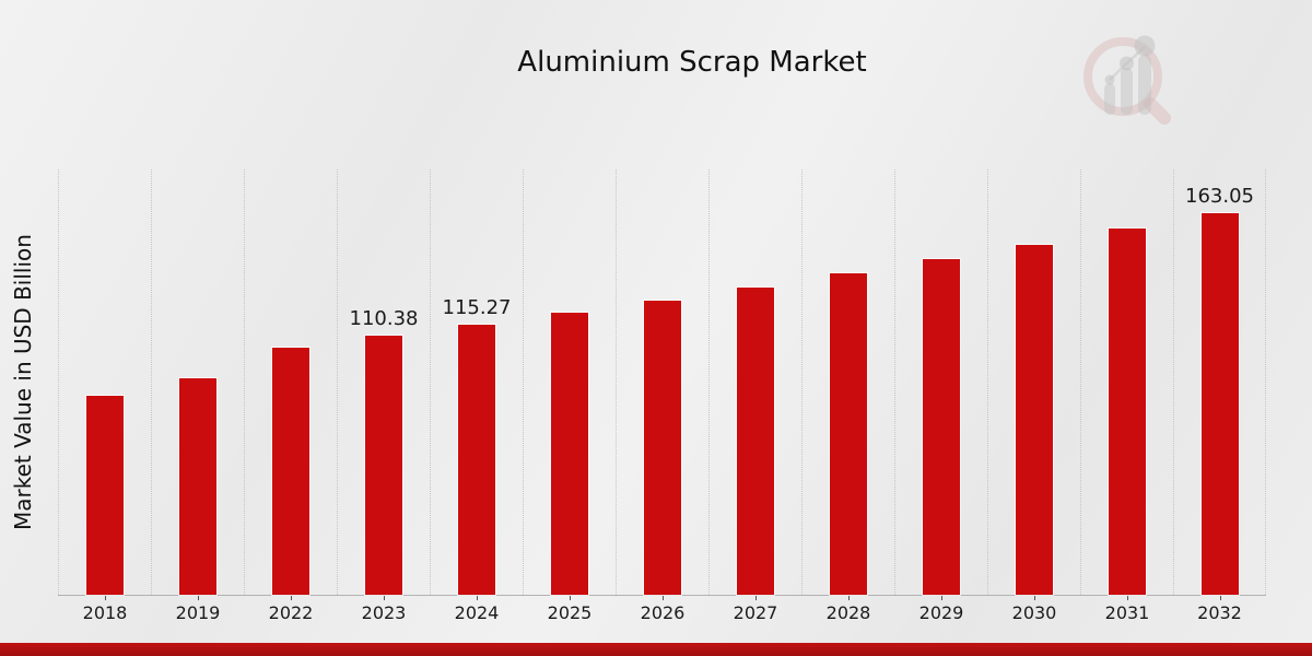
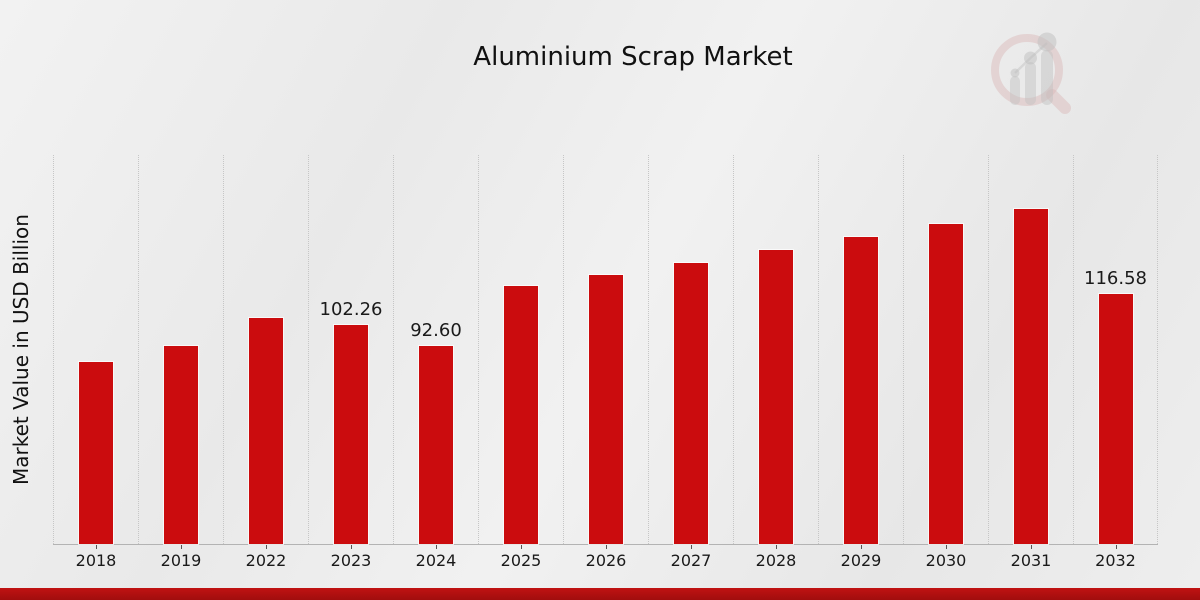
2023: 110.38 -> 102.26
2024: 115.27 -> 92.60
2032: 163.05 -> 116.58
